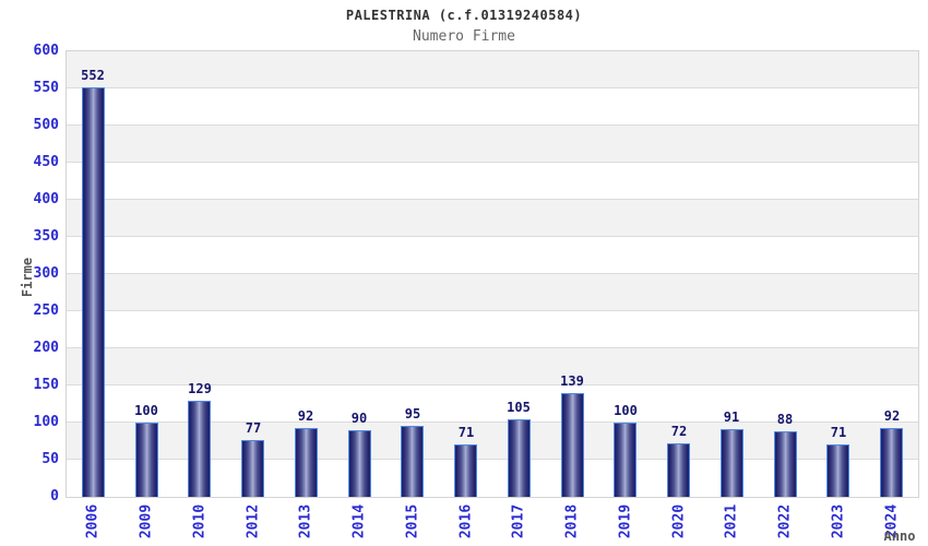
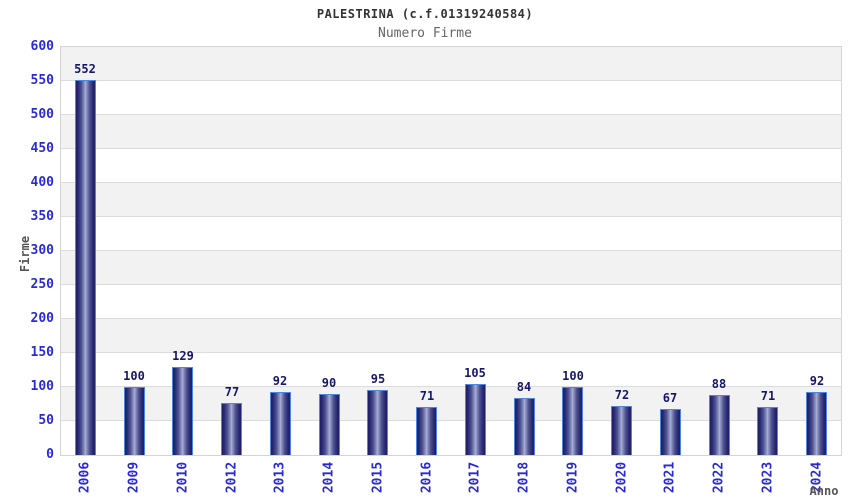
2018: 139 -> 84
2021: 91 -> 67
